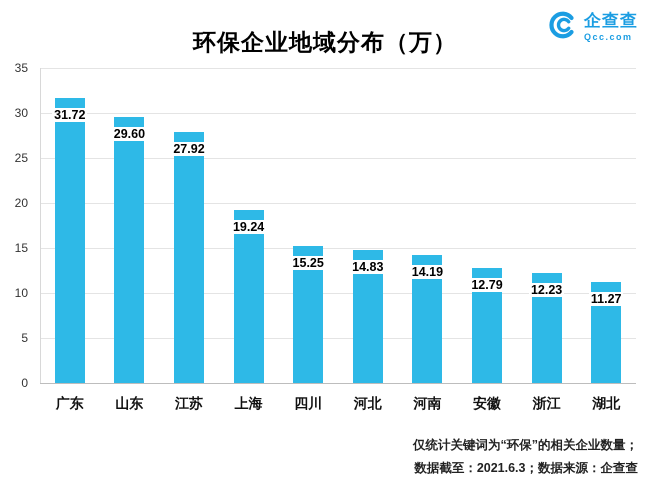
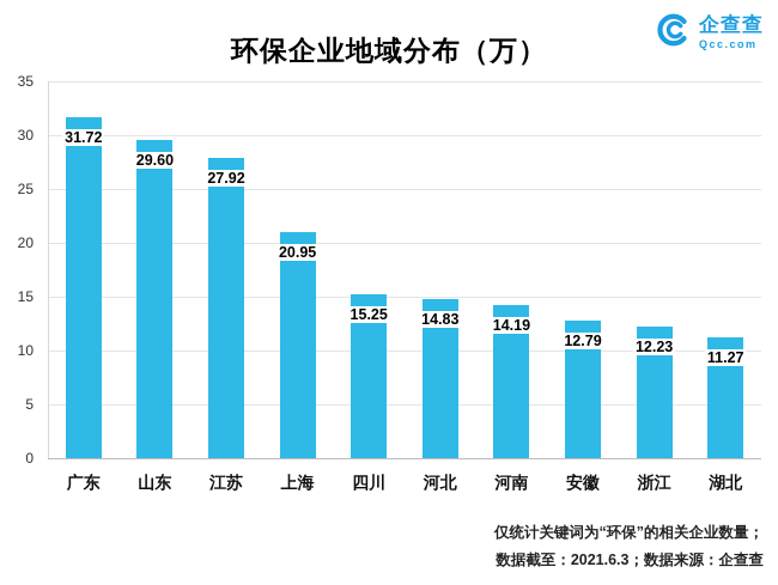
上海: 19.24 -> 20.95
